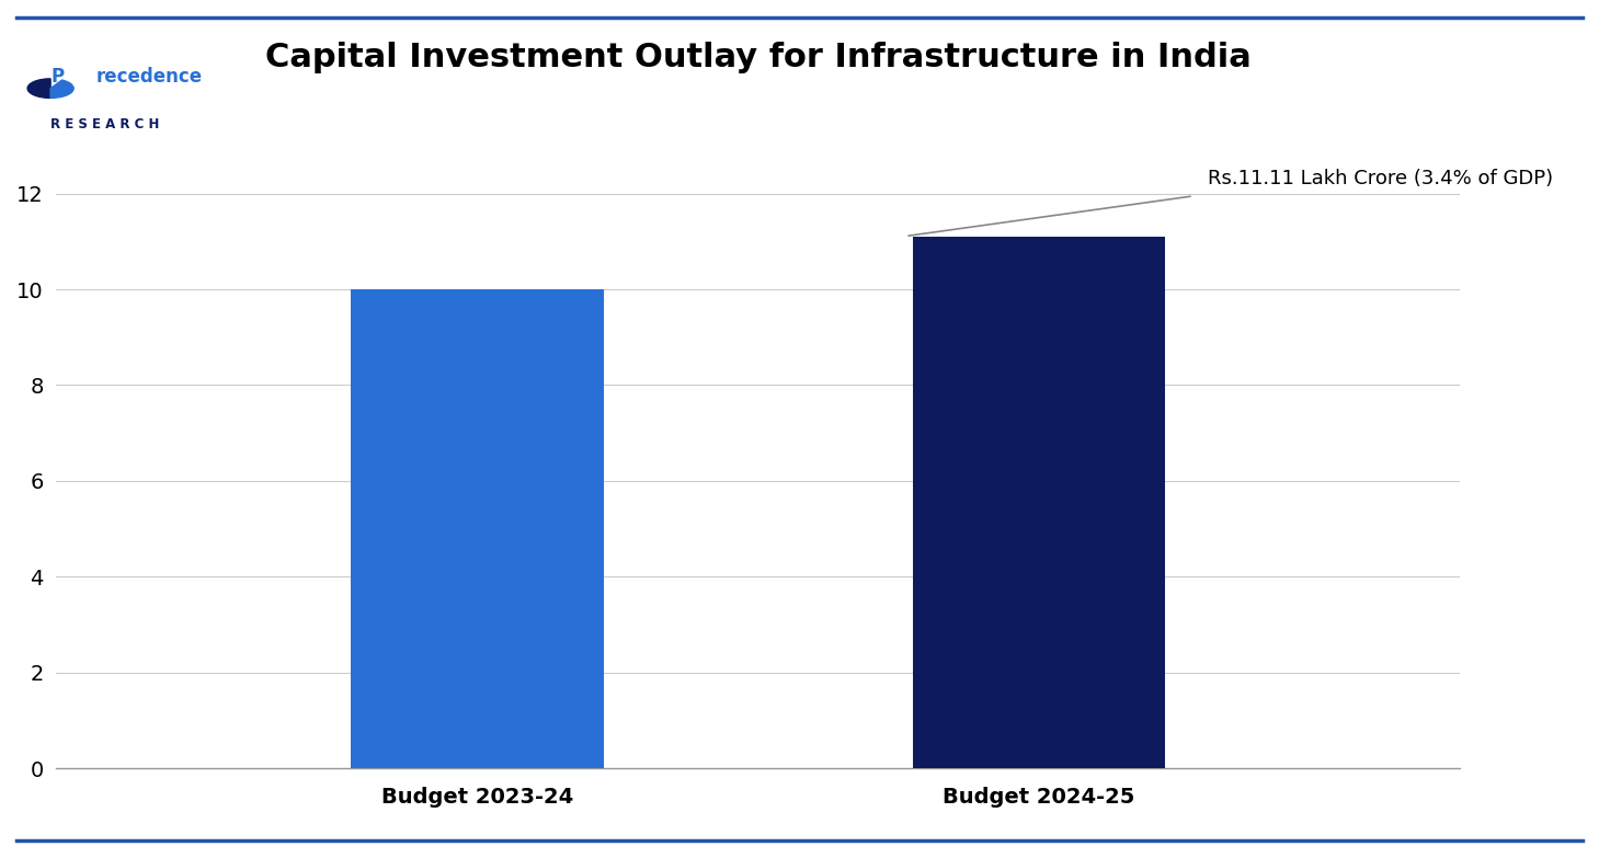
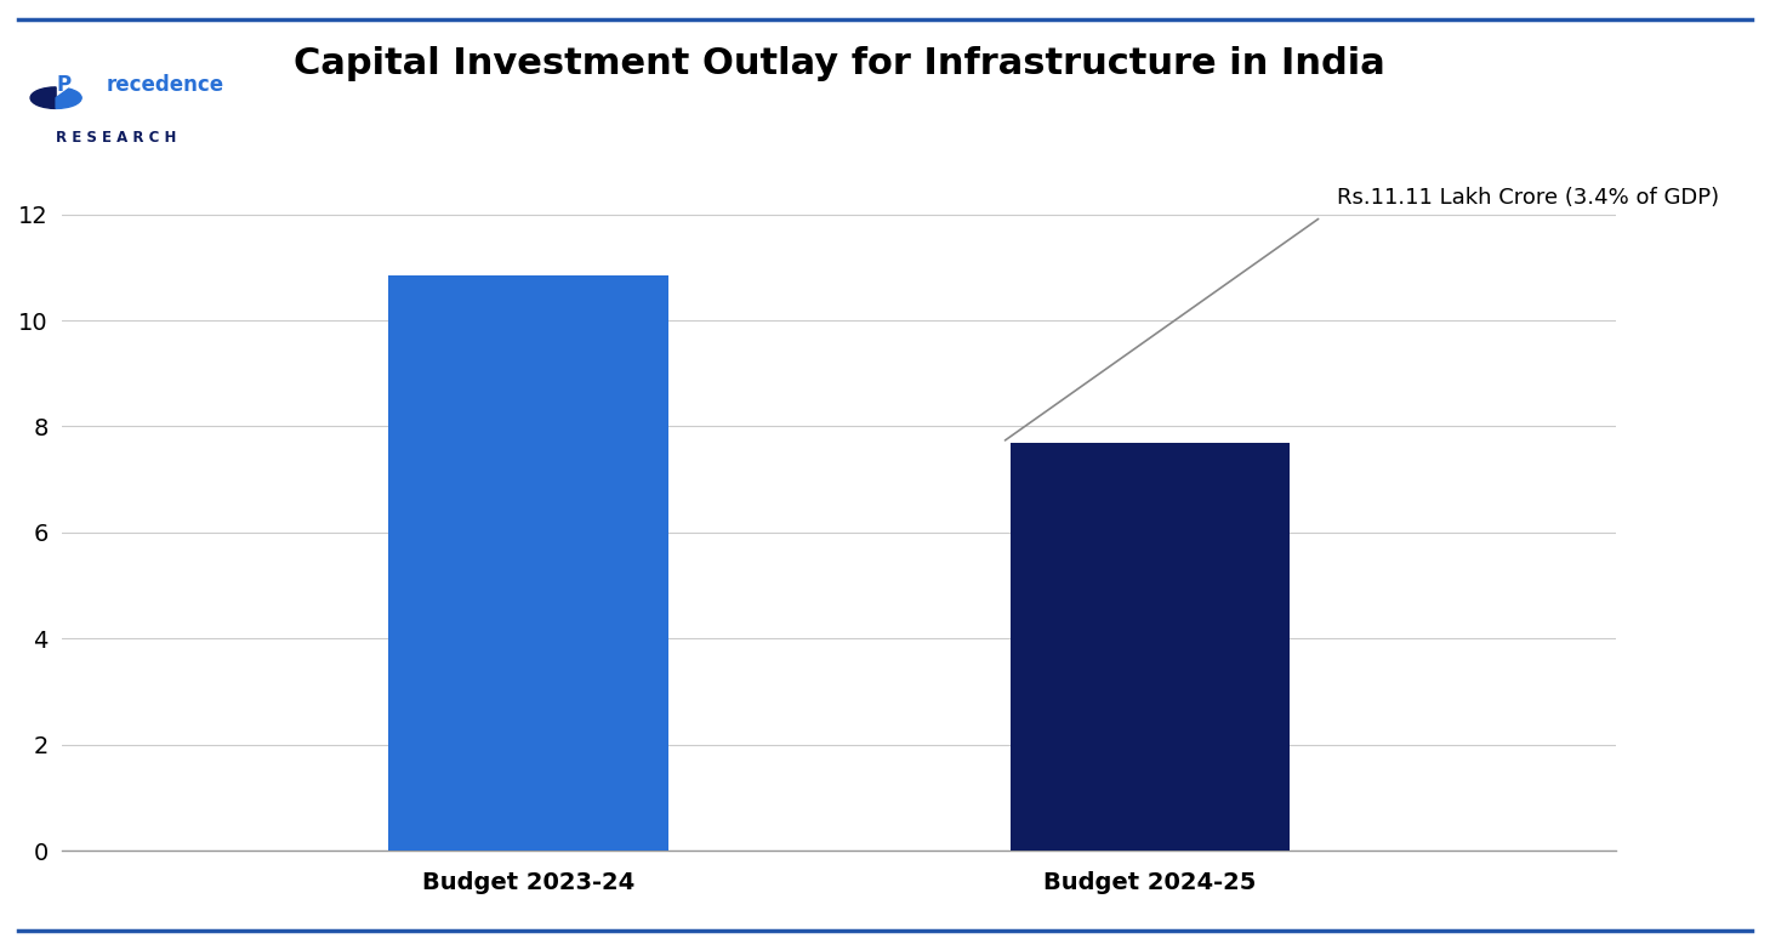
Budget 2023-24: 10.00 -> 10.85
Budget 2024-25: 11.11 -> 7.70
